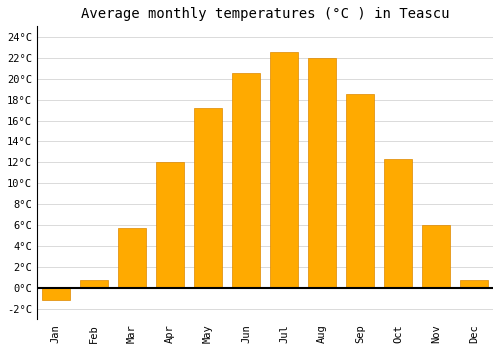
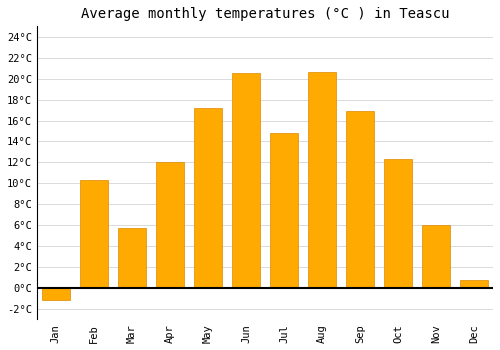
Feb: 0.8°C -> 10.3°C
Jul: 22.5°C -> 14.8°C
Aug: 22.0°C -> 20.6°C
Sep: 18.5°C -> 16.9°C
